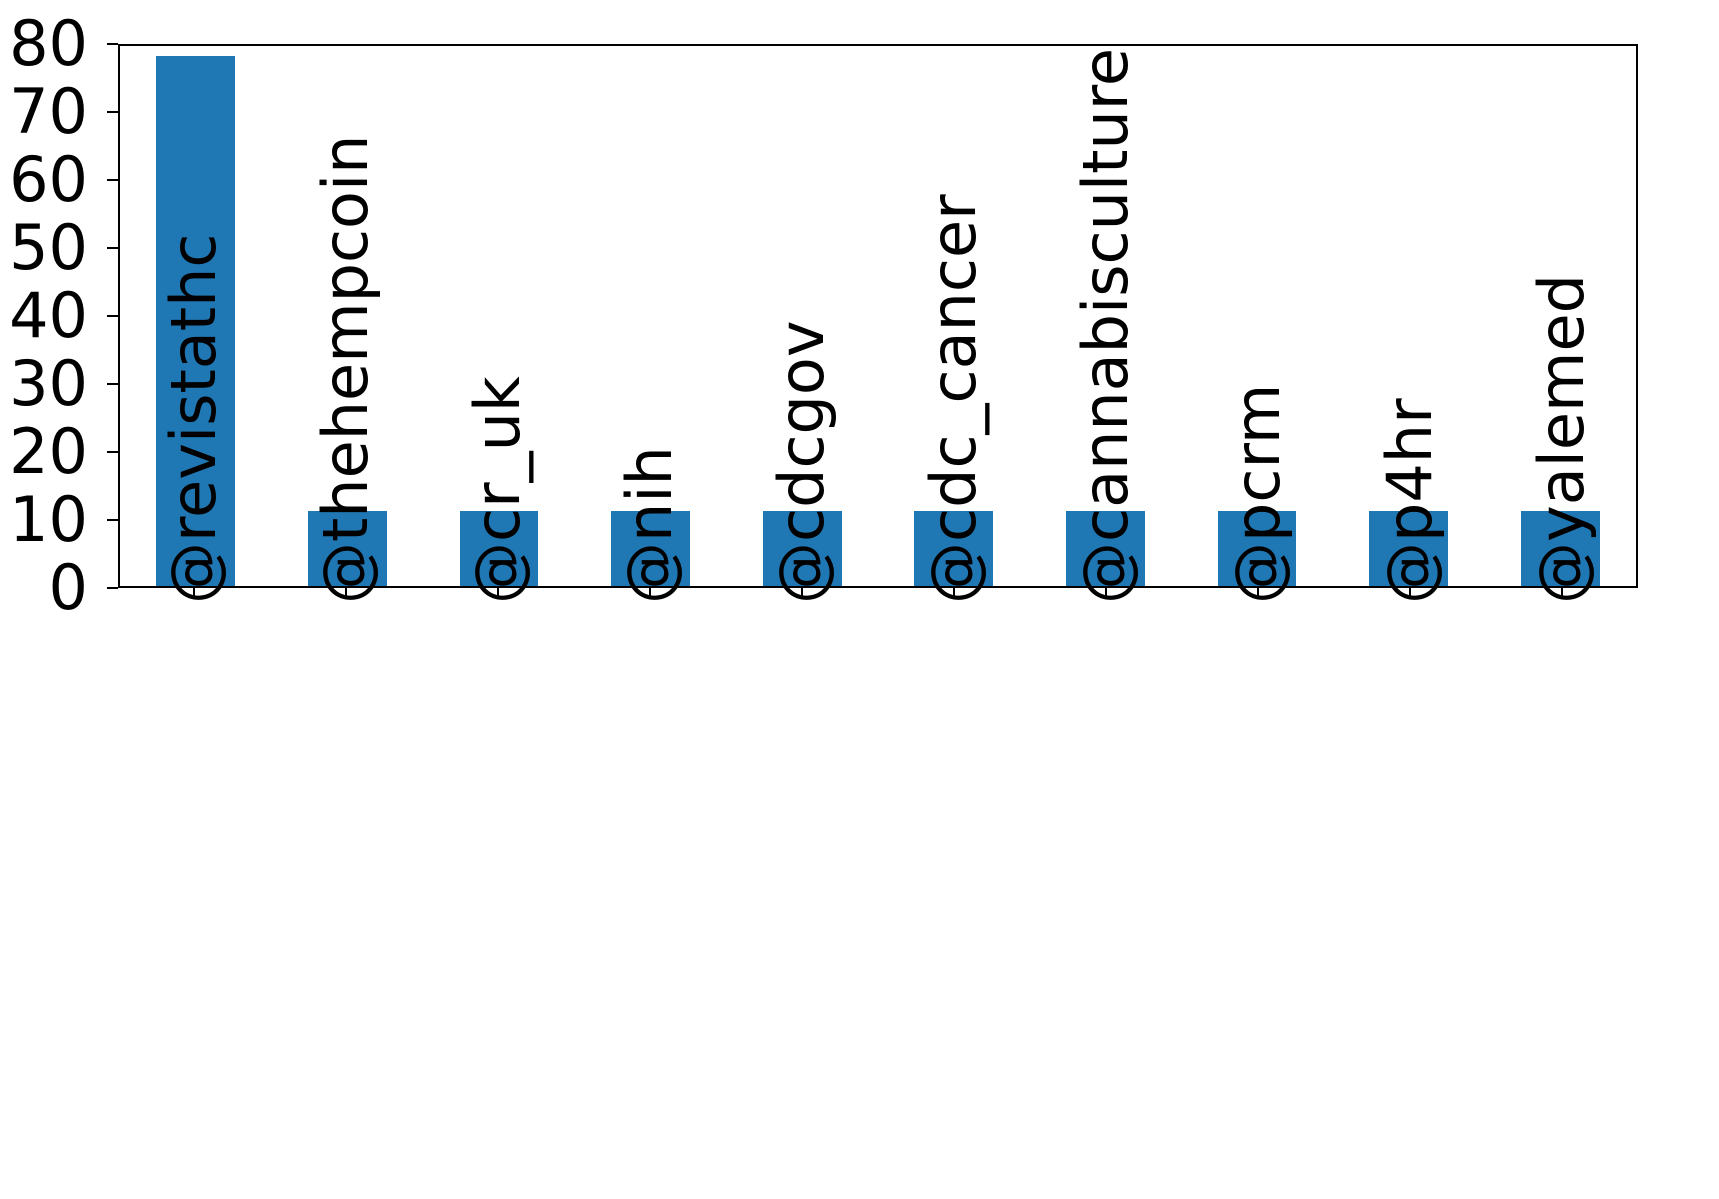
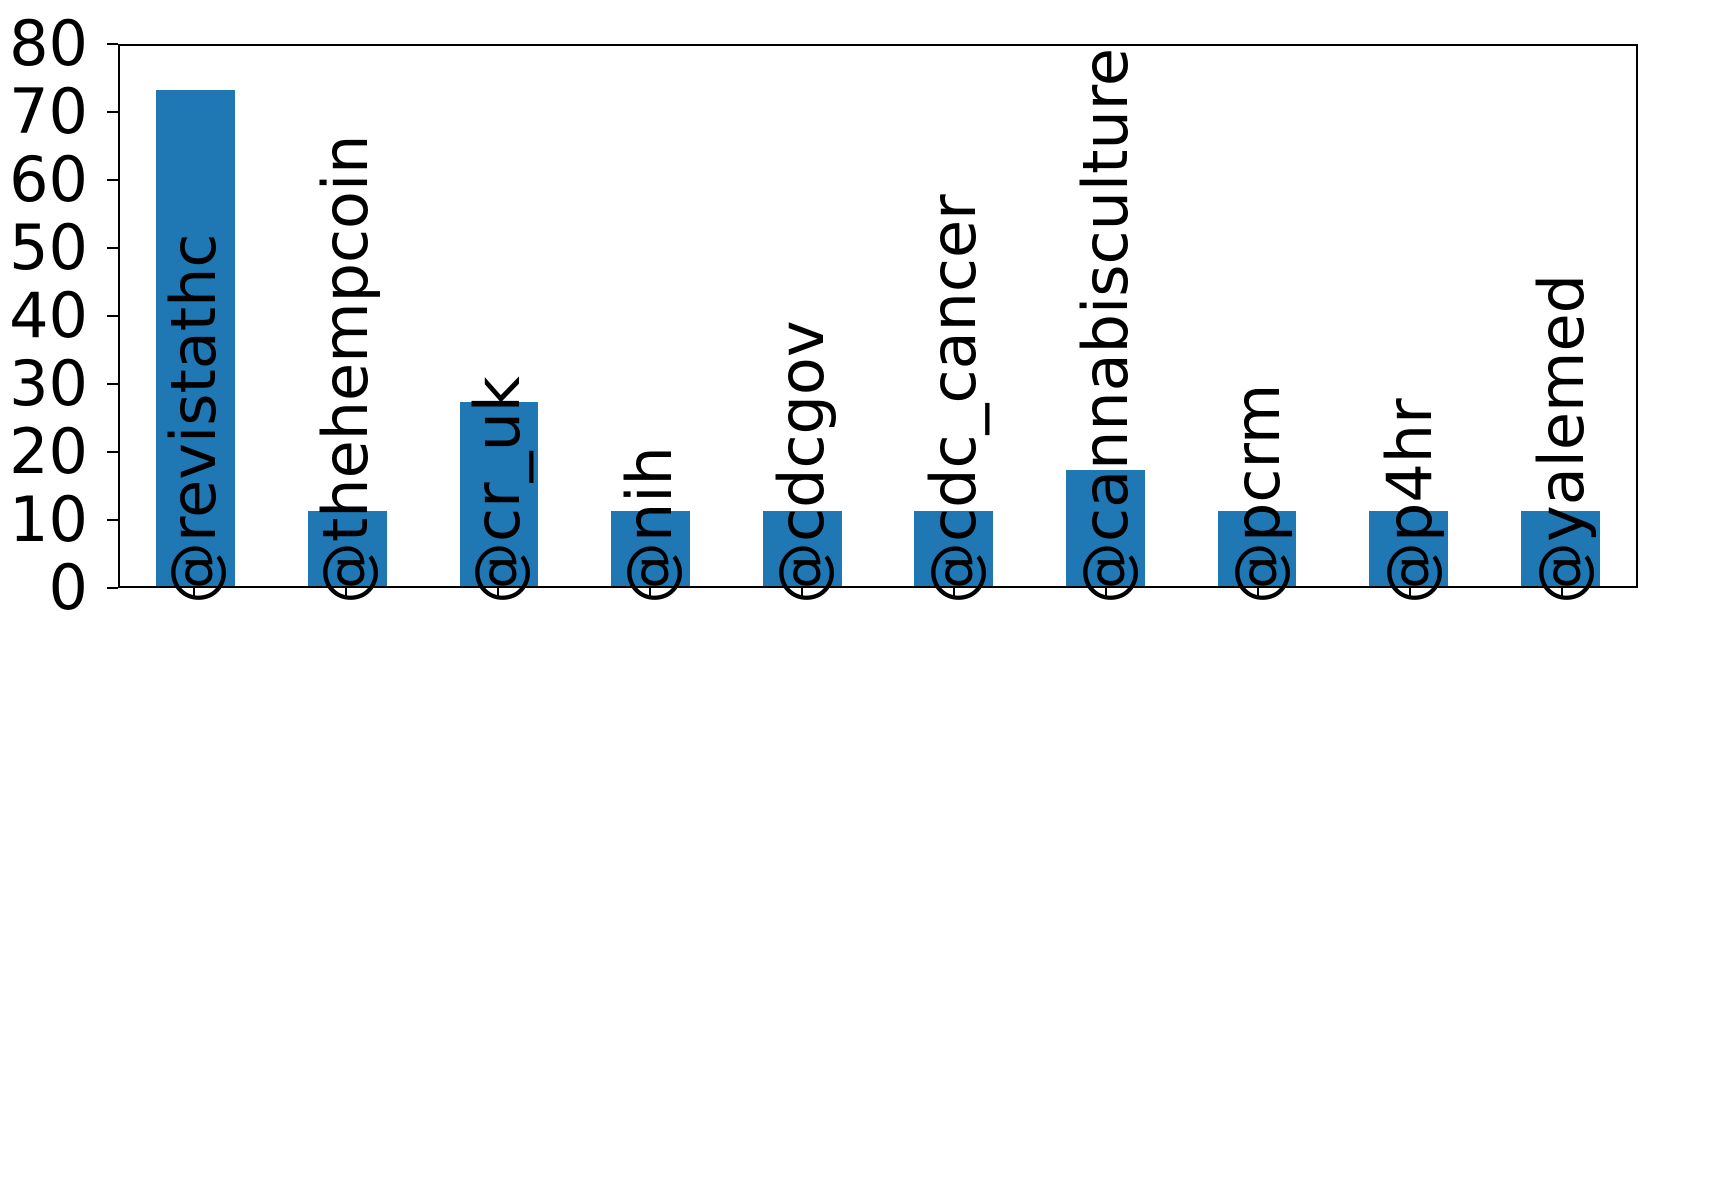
@revistathc: 78 -> 73
@cr_uk: 11 -> 27
@cannabisculture: 11 -> 17
